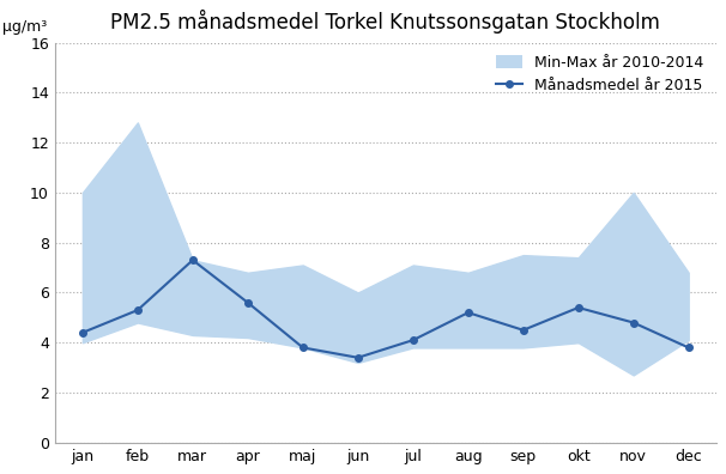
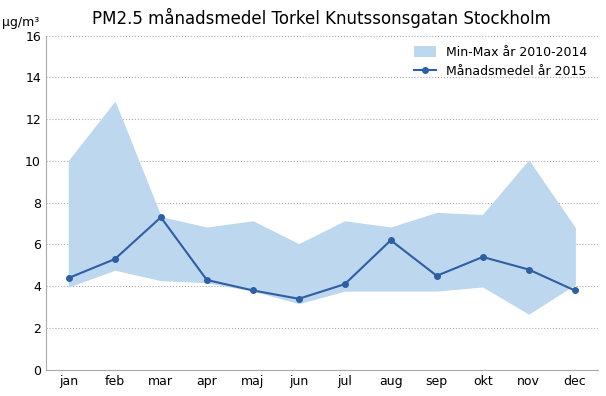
Månadsmedel år 2015/apr: 5.6 -> 4.3
Månadsmedel år 2015/aug: 5.2 -> 6.2
